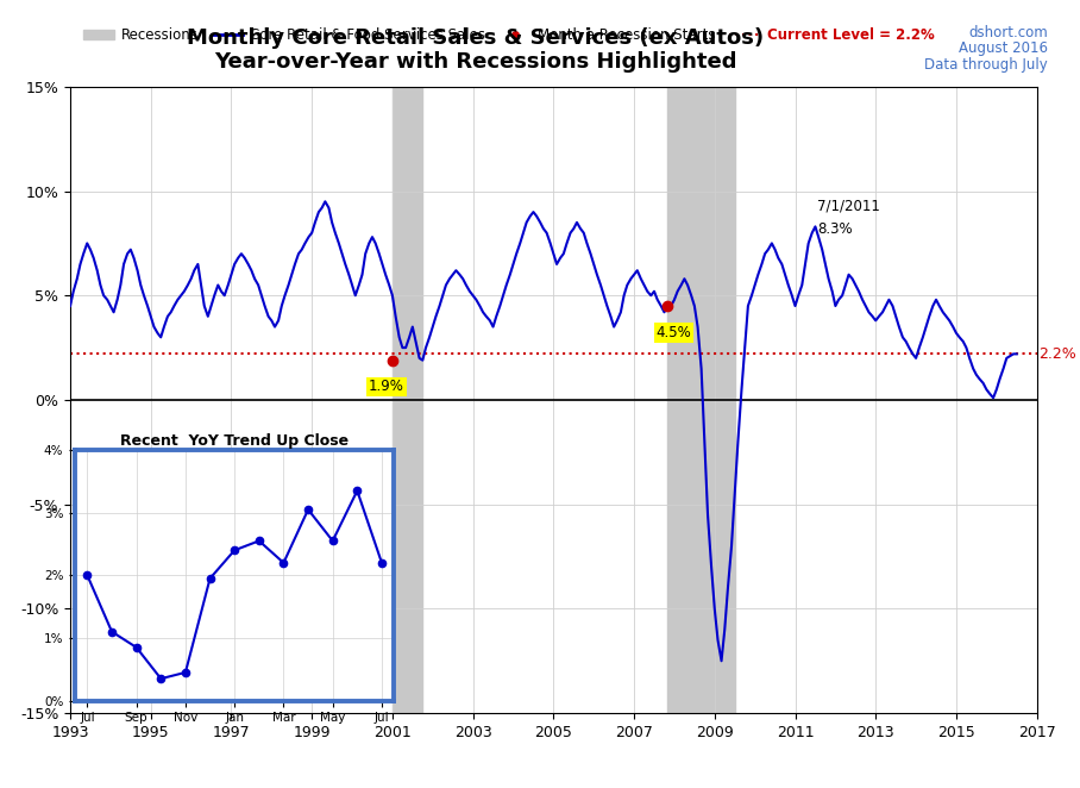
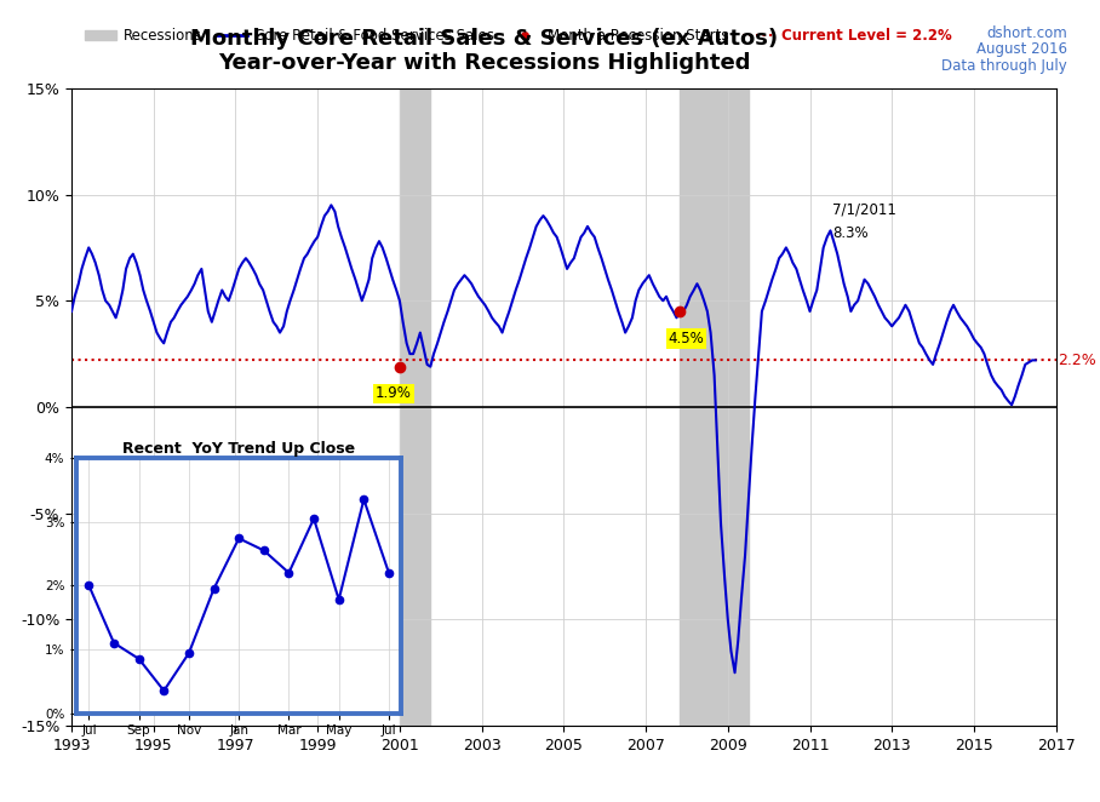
Recent YoY Trend Up Close/Nov: 0.45% -> 0.94%
Recent YoY Trend Up Close/Jan: 2.40% -> 2.74%
Recent YoY Trend Up Close/May: 2.55% -> 1.78%
